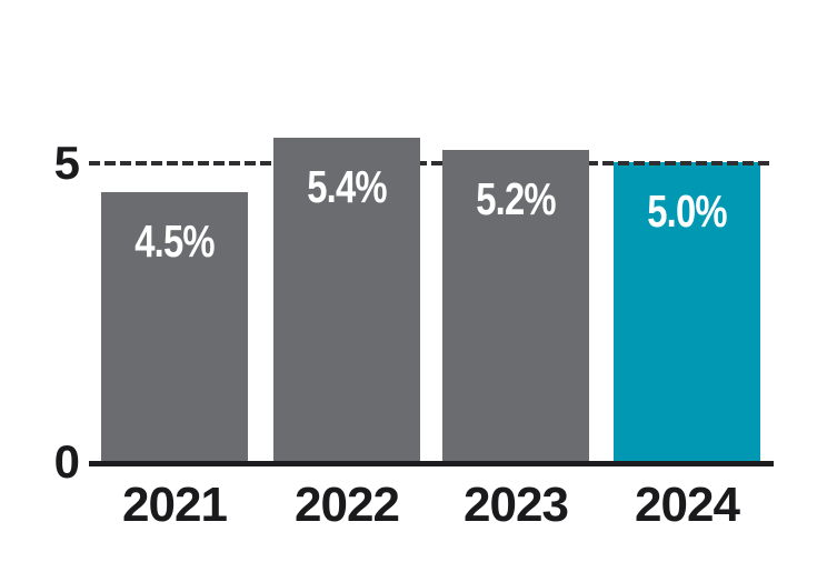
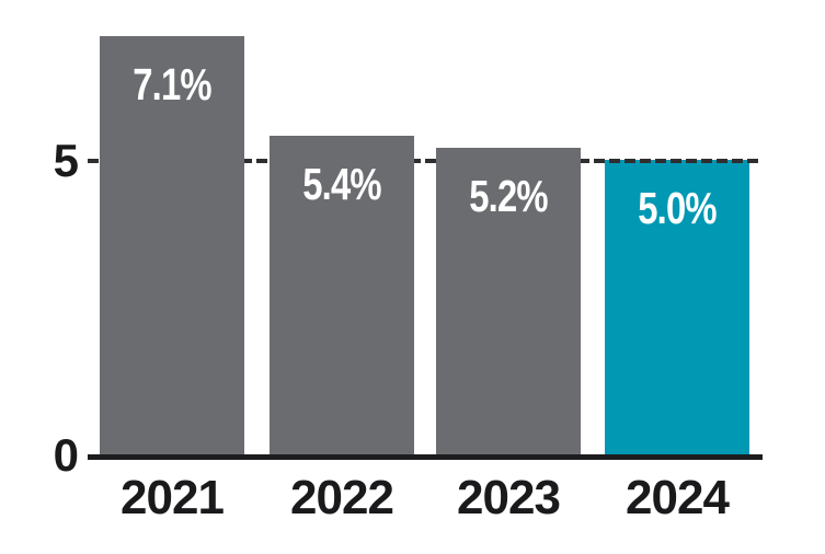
2021: 4.5% -> 7.1%
